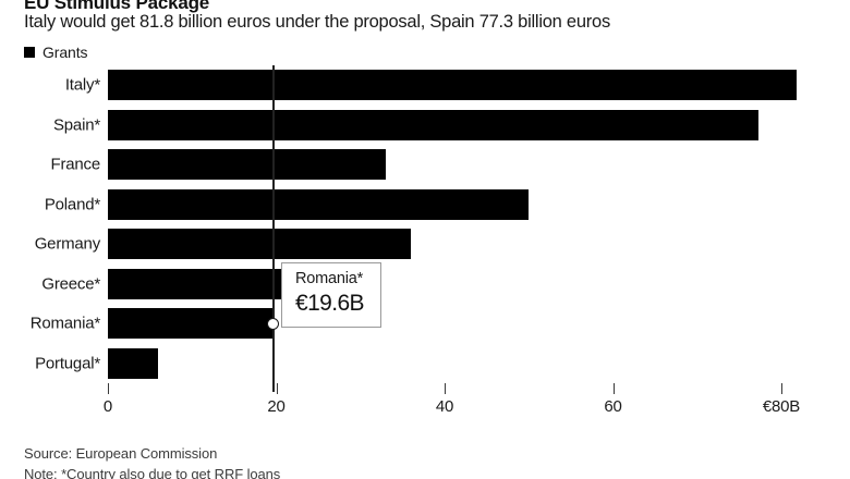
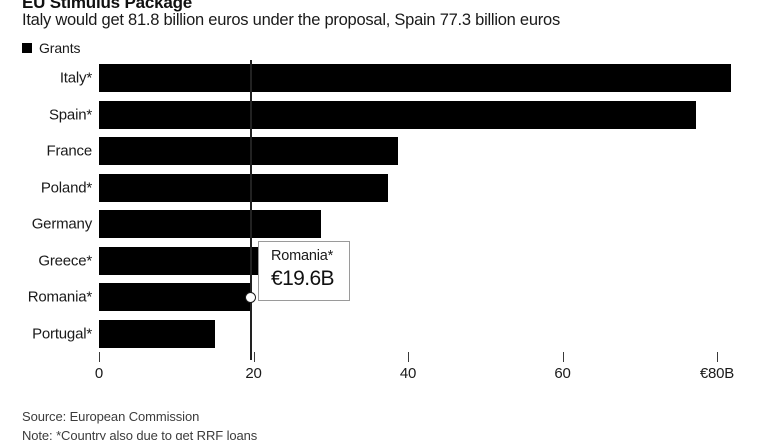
France: €33B -> €39B
Poland*: €50B -> €37B
Germany: €36B -> €29B
Greece*: €29B -> €23B
Portugal*: €6B -> €15B
